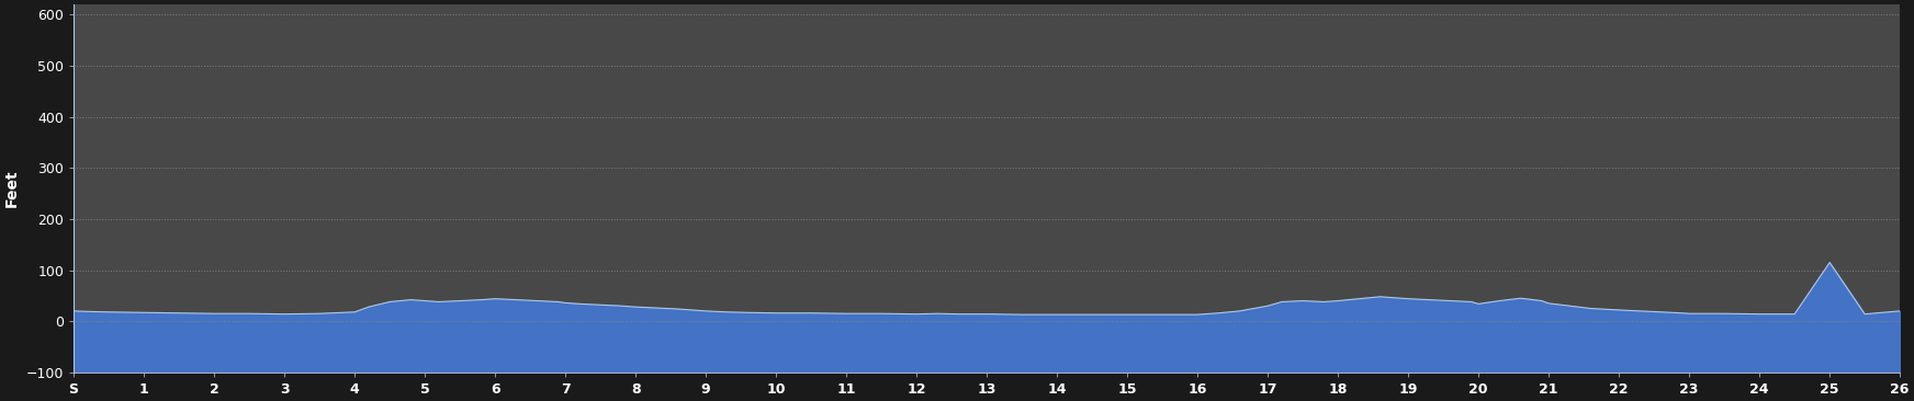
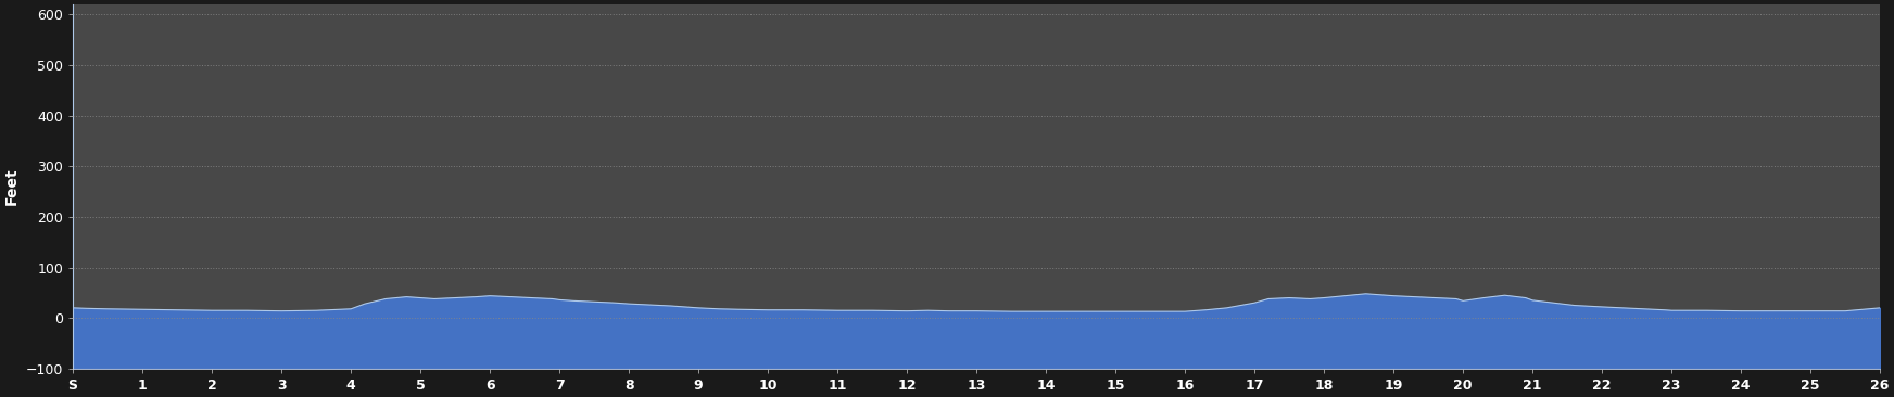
25: 115 -> 14
